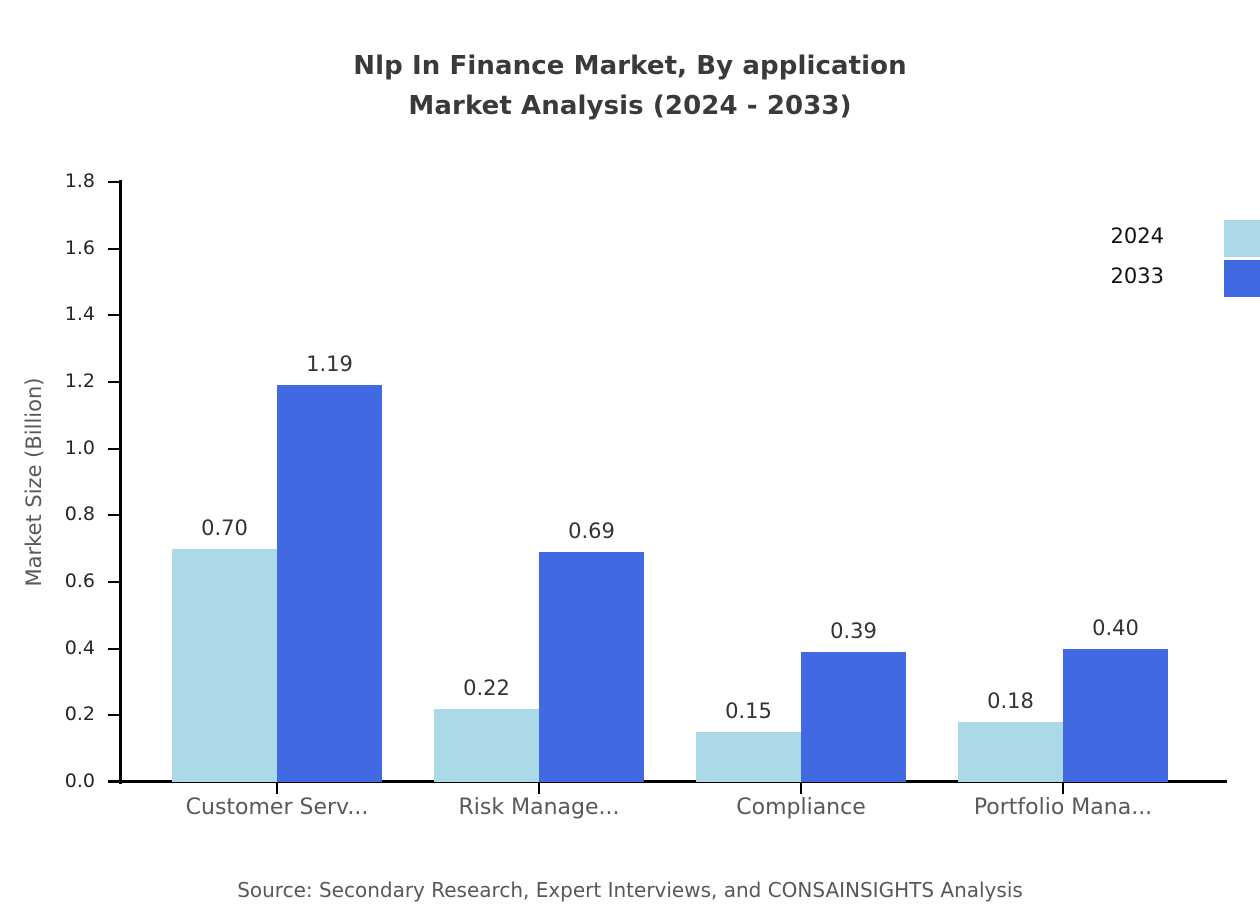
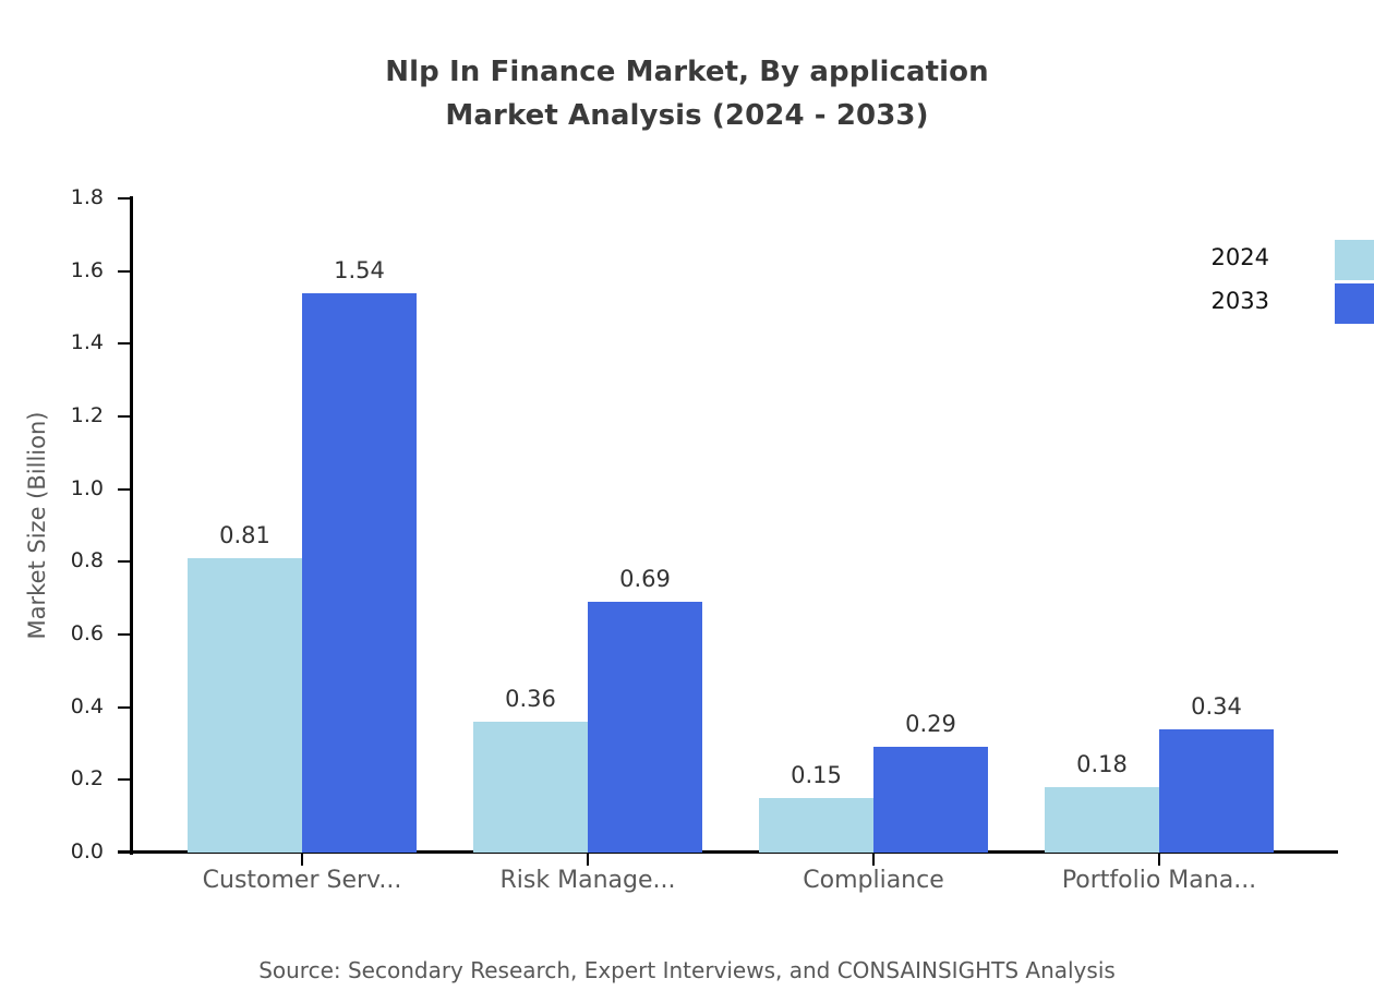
2024/Customer Serv...: 0.70 -> 0.81
2033/Customer Serv...: 1.19 -> 1.54
2024/Risk Manage...: 0.22 -> 0.36
2033/Compliance: 0.39 -> 0.29
2033/Portfolio Mana...: 0.40 -> 0.34
